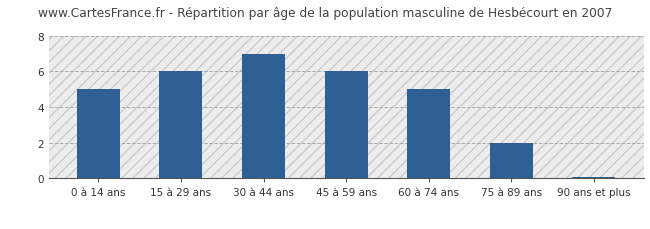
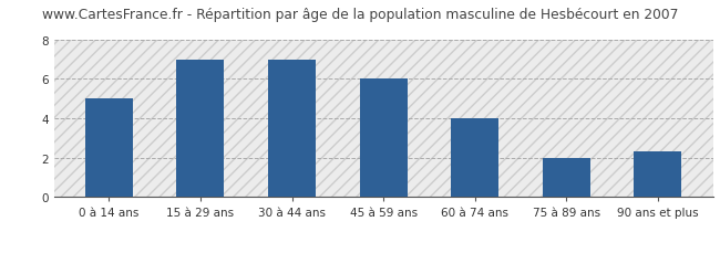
15 à 29 ans: 6.0 -> 7.0
60 à 74 ans: 5.0 -> 4.0
90 ans et plus: 0.1 -> 2.3
